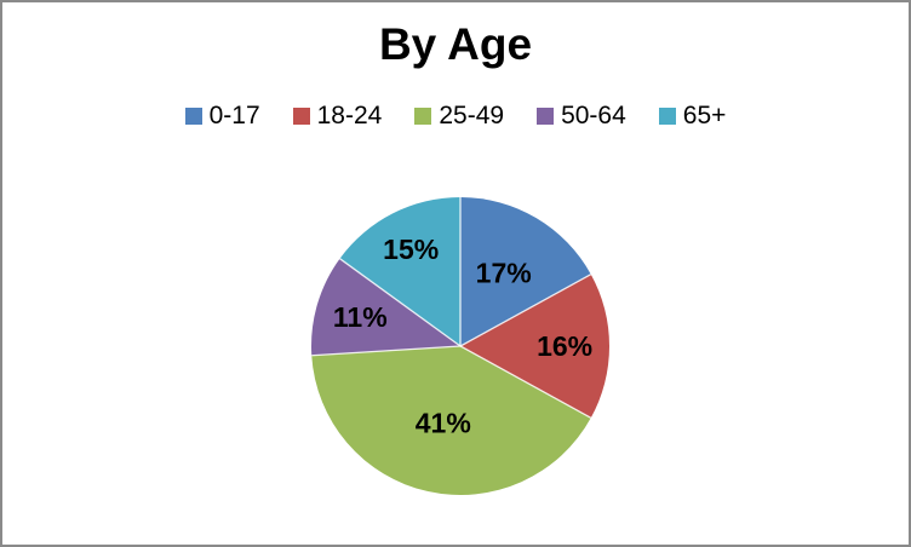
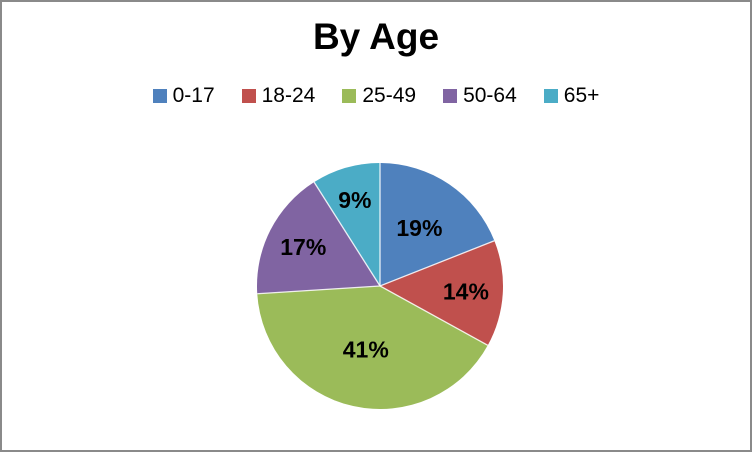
0-17: 17% -> 19%
18-24: 16% -> 14%
50-64: 11% -> 17%
65+: 15% -> 9%
